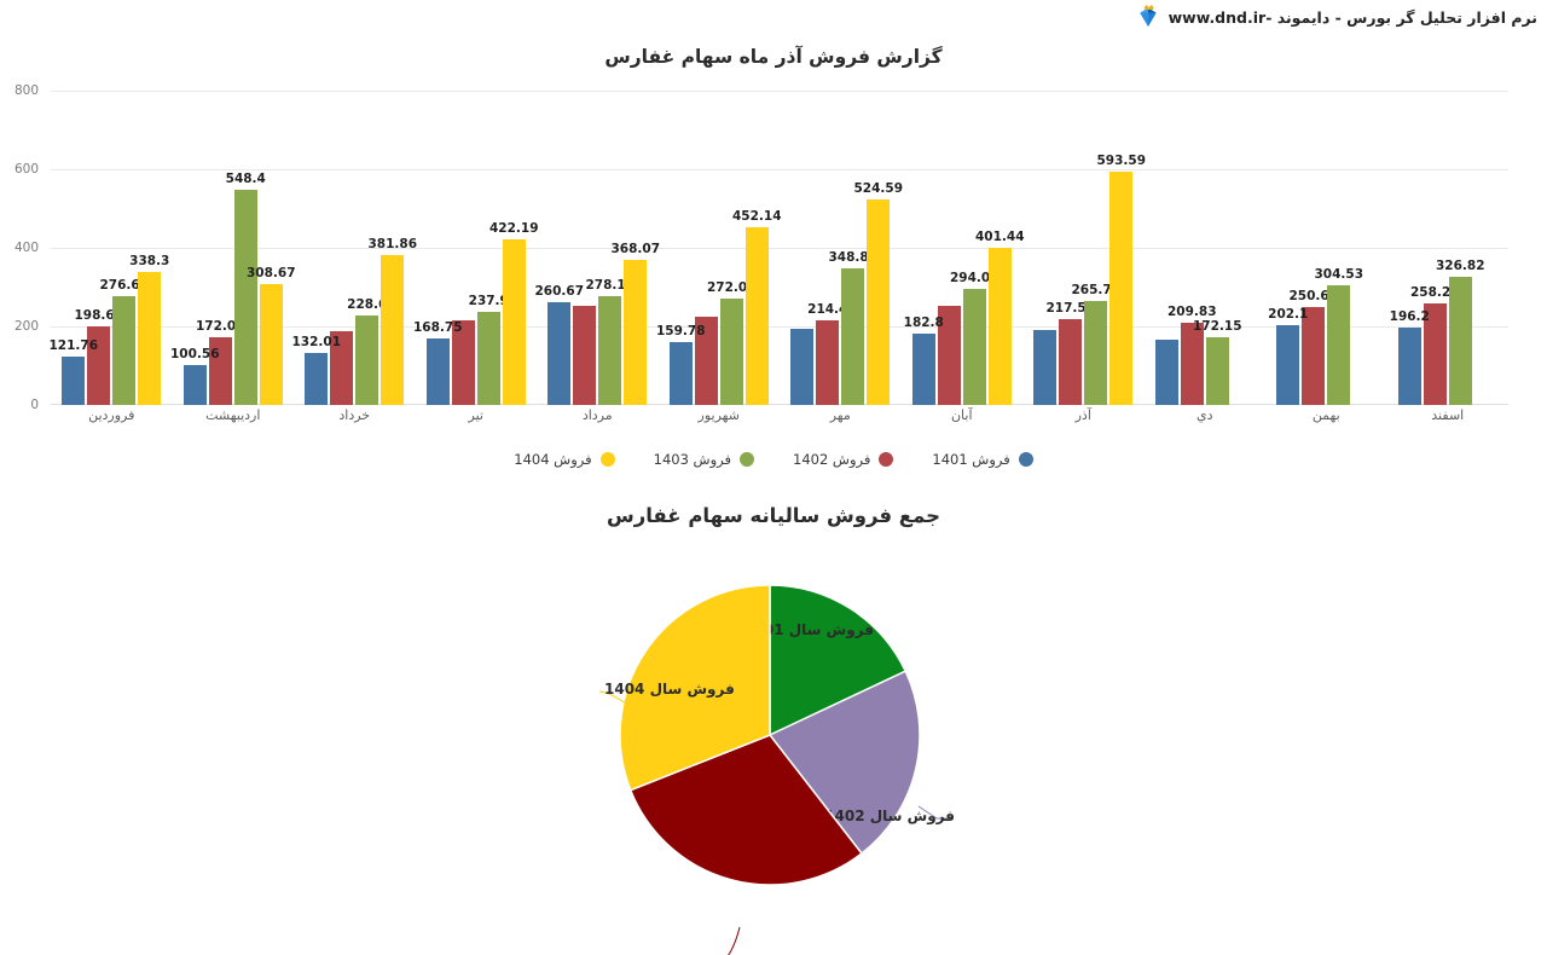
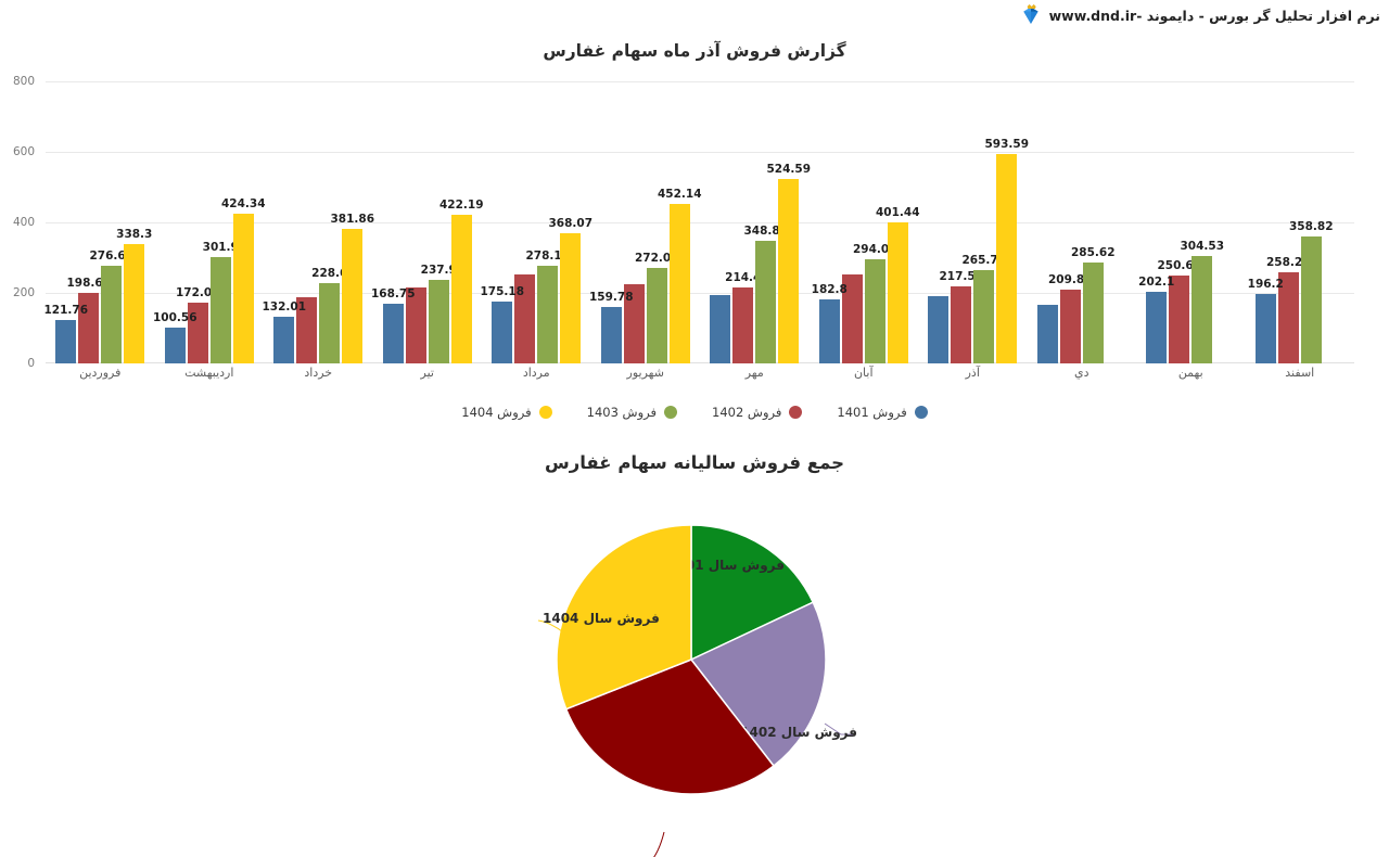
گزارش فروش آذر ماه سهام غفارس/فروش 1403/اردیبهشت: 548.4 -> 301.9
گزارش فروش آذر ماه سهام غفارس/فروش 1404/اردیبهشت: 308.67 -> 424.34
گزارش فروش آذر ماه سهام غفارس/فروش 1401/مرداد: 260.67 -> 175.18
گزارش فروش آذر ماه سهام غفارس/فروش 1403/دي: 172.15 -> 285.62
گزارش فروش آذر ماه سهام غفارس/فروش 1403/اسفند: 326.82 -> 358.82
